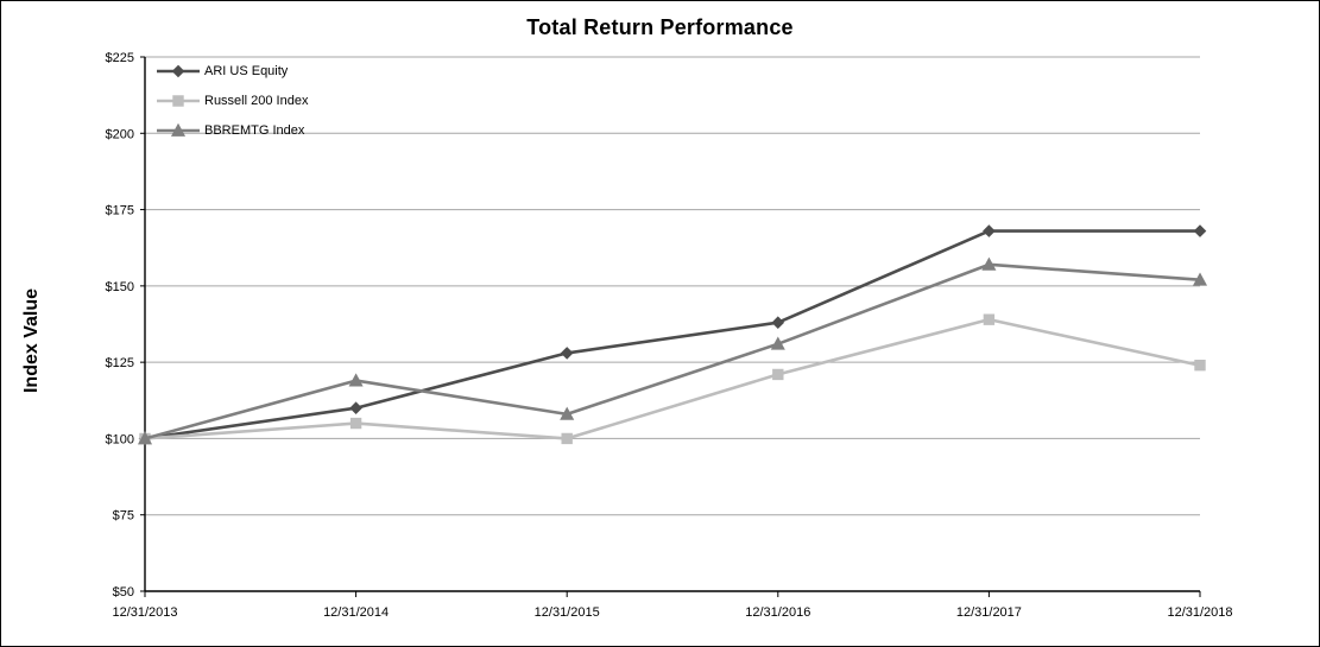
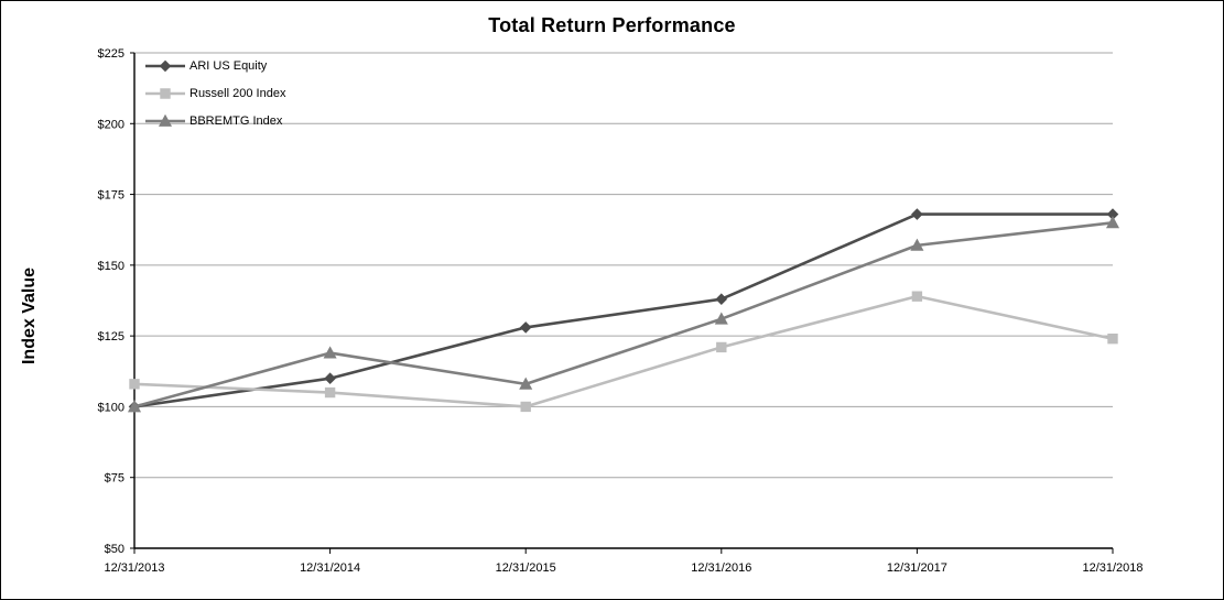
Russell 200 Index/12/31/2013: $100 -> $108
BBREMTG Index/12/31/2018: $152 -> $165
